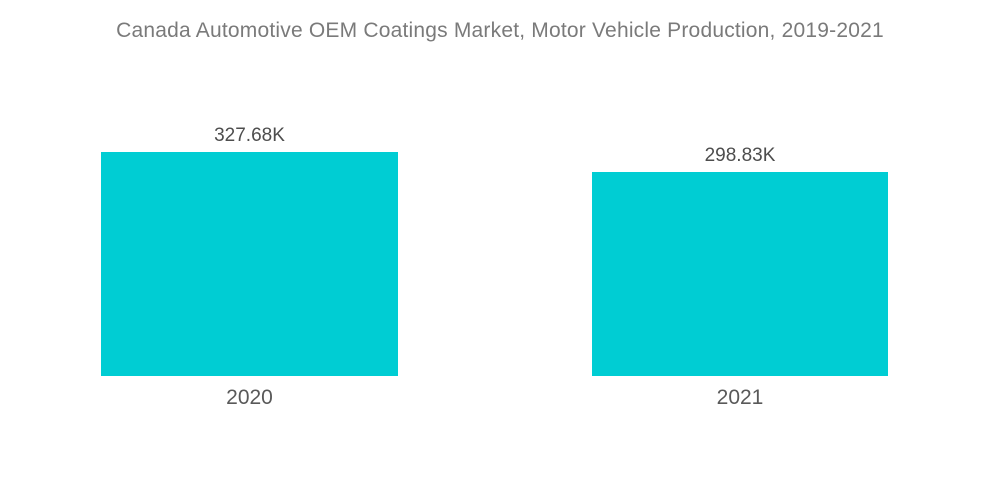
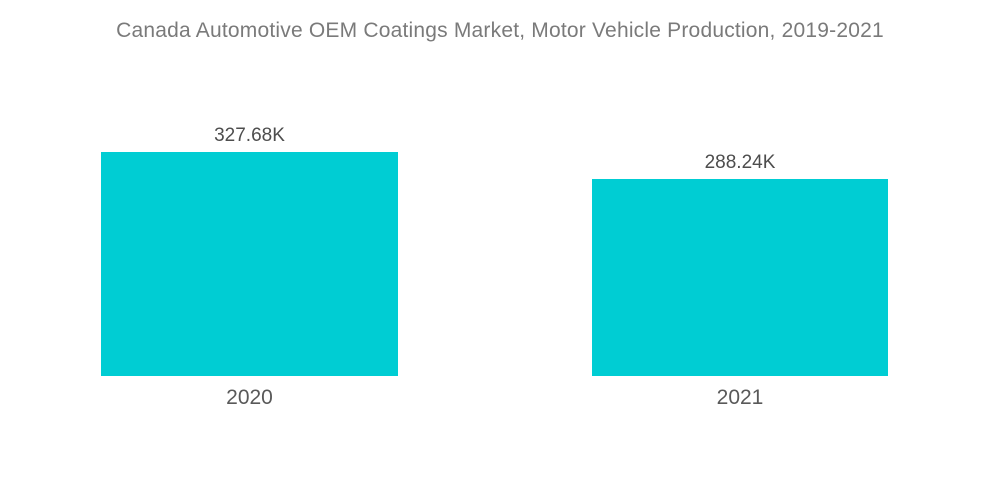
2021: 298.83K -> 288.24K
